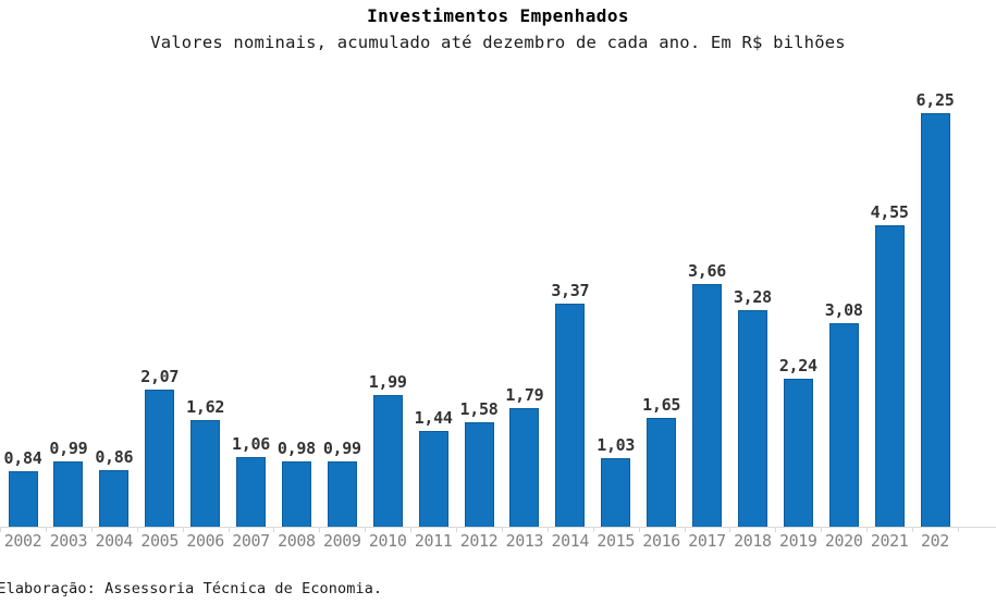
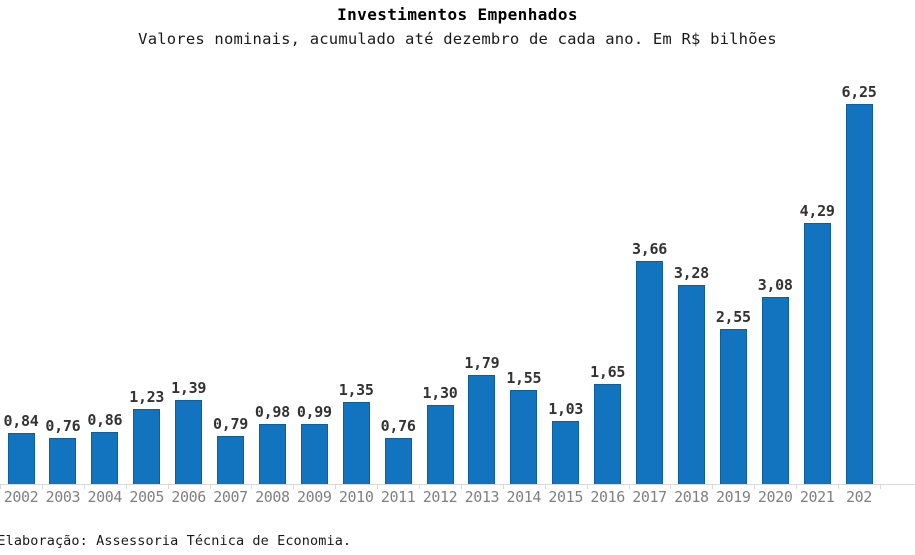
2003: 0,99 -> 0,76
2005: 2,07 -> 1,23
2006: 1,62 -> 1,39
2007: 1,06 -> 0,79
2010: 1,99 -> 1,35
2011: 1,44 -> 0,76
2012: 1,58 -> 1,30
2014: 3,37 -> 1,55
2019: 2,24 -> 2,55
2021: 4,55 -> 4,29
